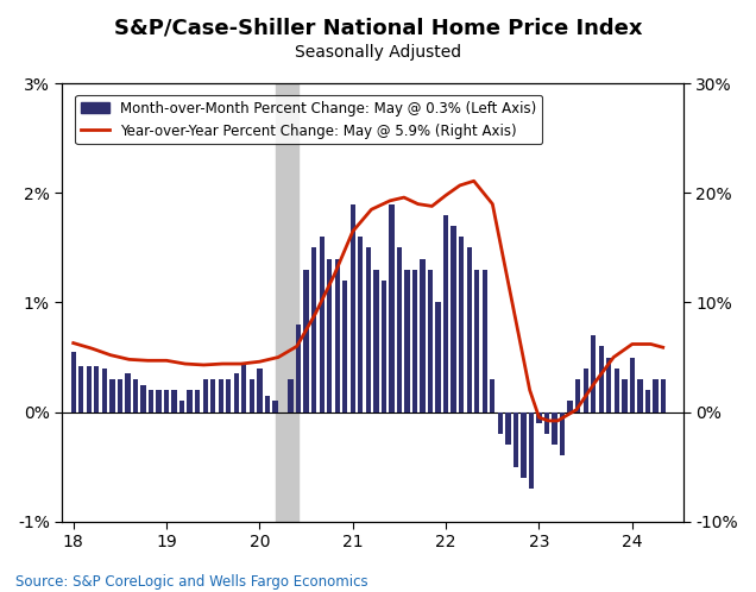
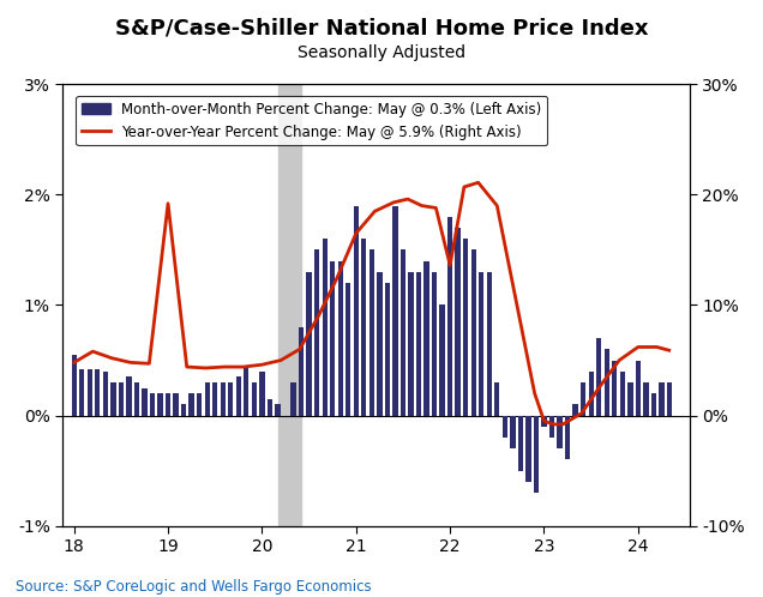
Year-over-Year Percent Change: May @ 5.9% (Right Axis)/18: 6.3% -> 4.8%
Year-over-Year Percent Change: May @ 5.9% (Right Axis)/19: 4.7% -> 19.2%
Year-over-Year Percent Change: May @ 5.9% (Right Axis)/22: 19.8% -> 13.6%
